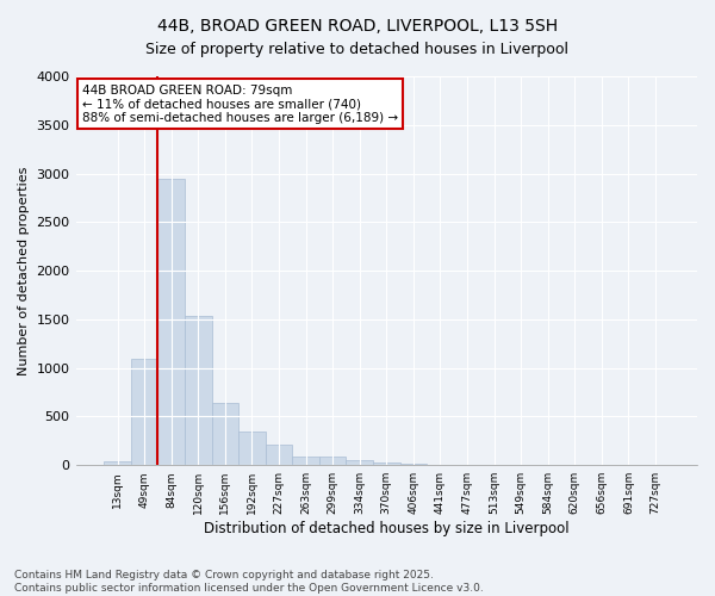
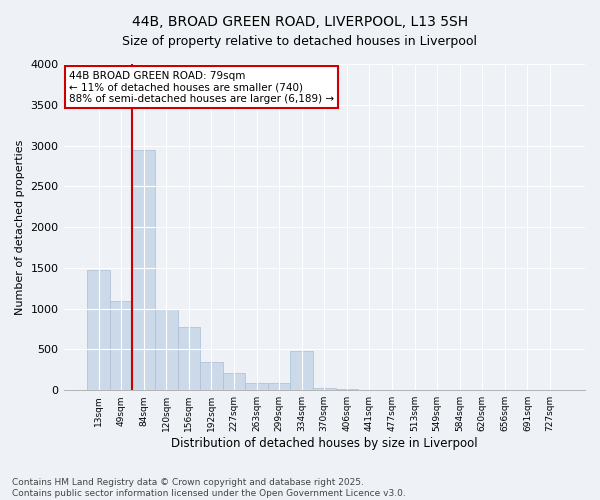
13sqm: 40 -> 1480
120sqm: 1530 -> 1000
156sqm: 640 -> 780
334sqm: 50 -> 480
